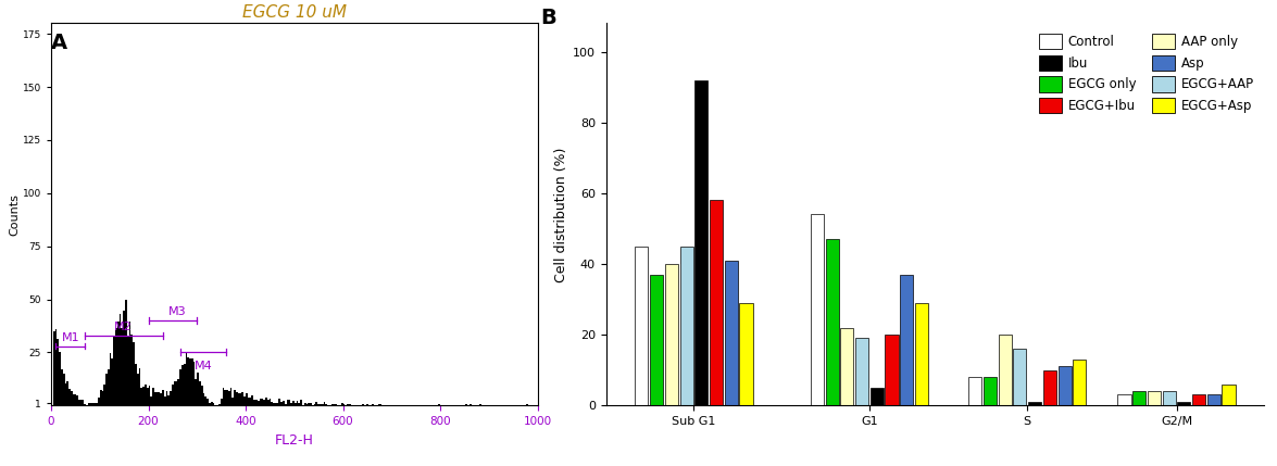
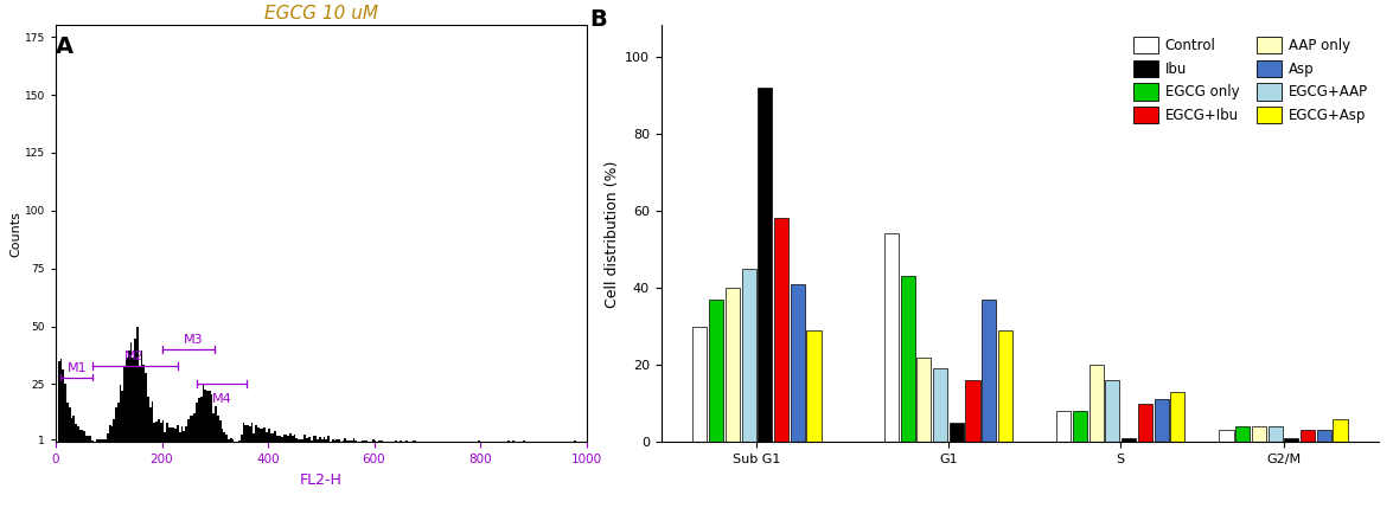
Control/Sub G1: 45 -> 30
EGCG only/G1: 47 -> 43
EGCG+Ibu/G1: 20 -> 16
